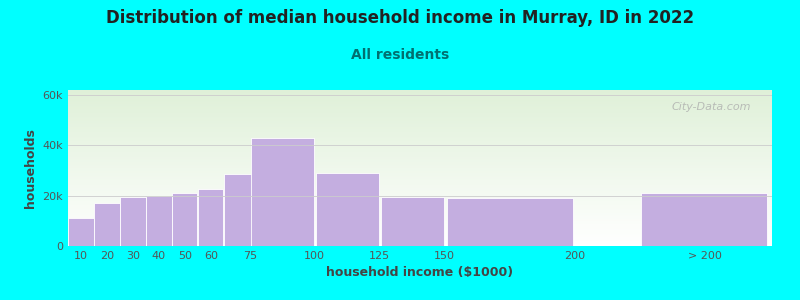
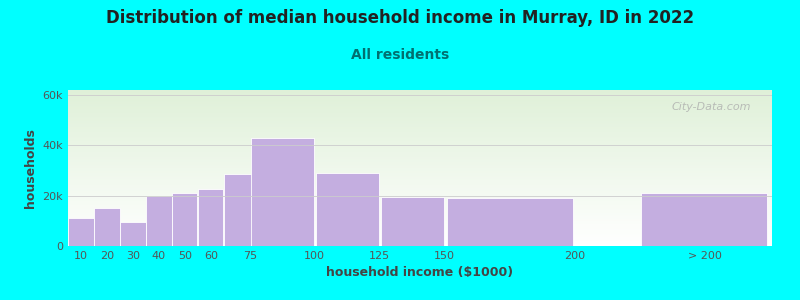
20: 17.0k -> 15.0k
30: 19.5k -> 9.5k
